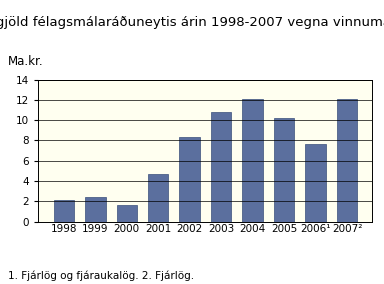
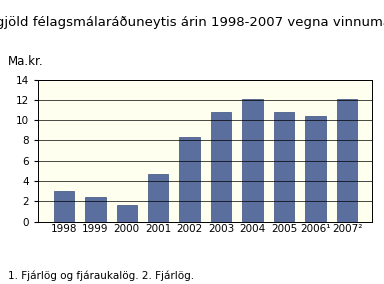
1998: 2.1 -> 3.0
2005: 10.2 -> 10.8
2006¹: 7.6 -> 10.4
